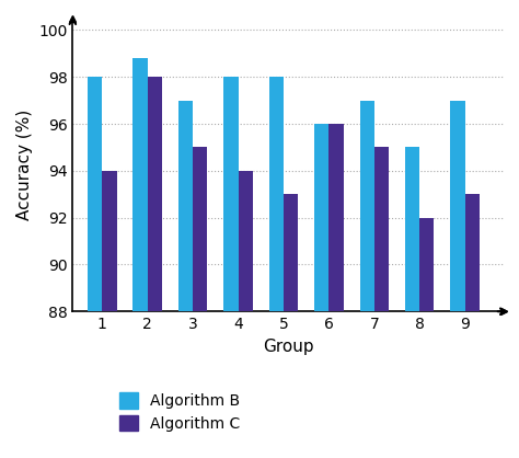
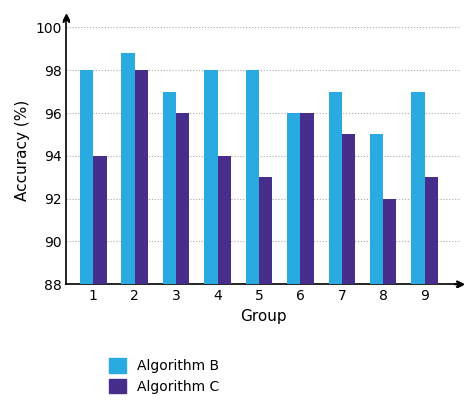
Algorithm C/3: 95 -> 96
